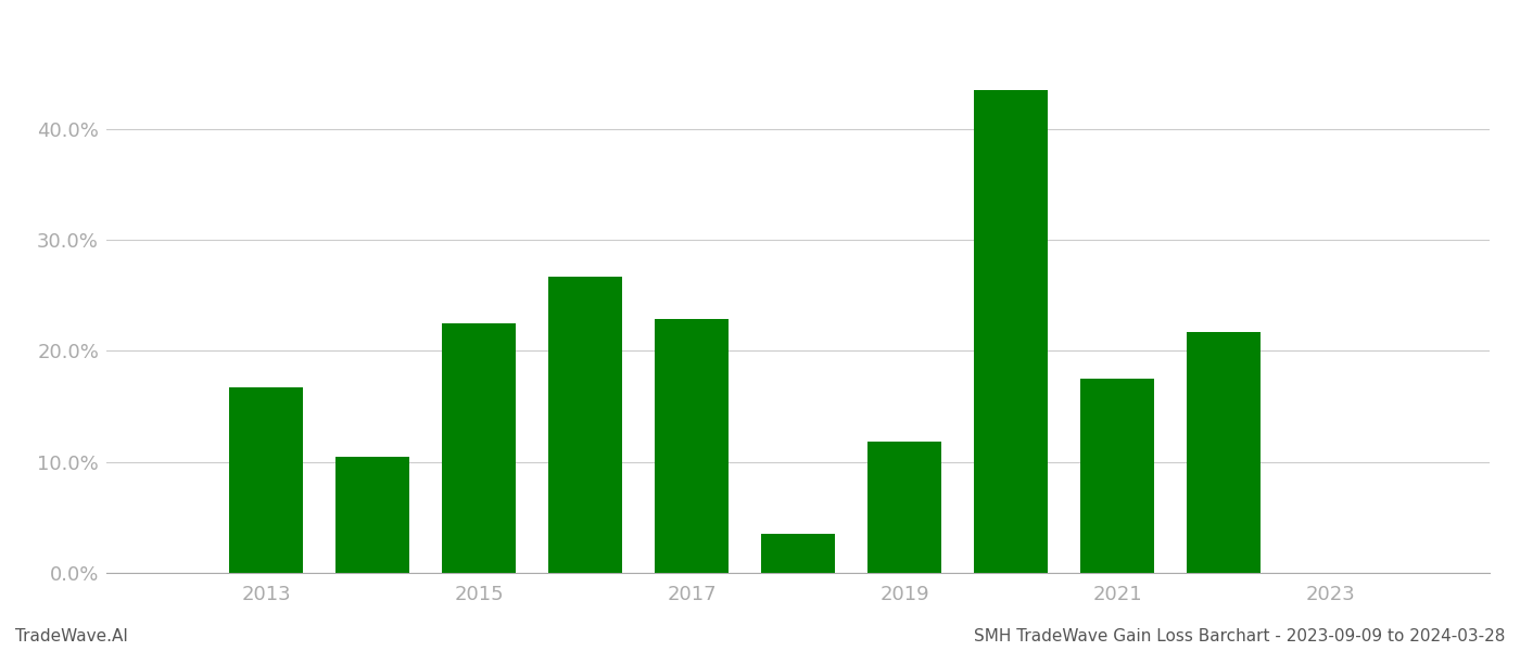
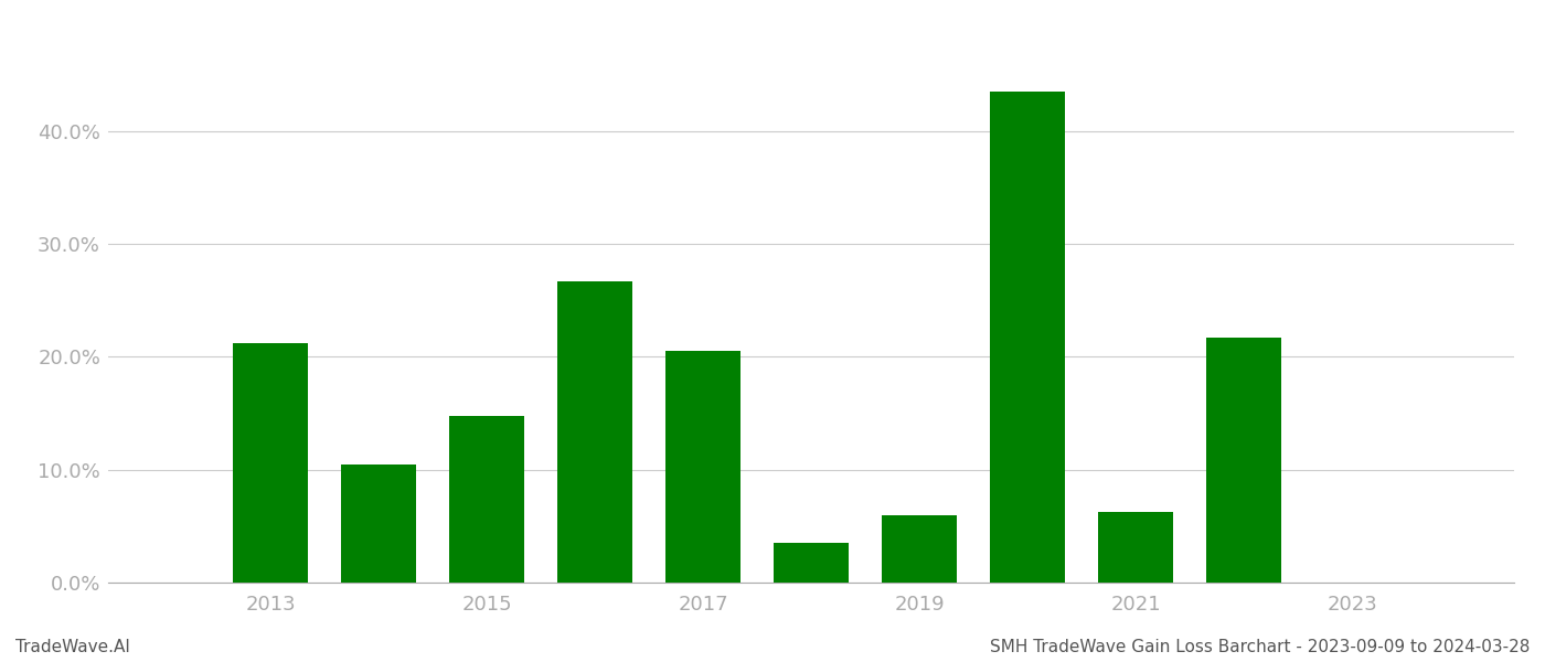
2013: 16.7% -> 21.2%
2015: 22.5% -> 14.8%
2017: 22.9% -> 20.5%
2019: 11.8% -> 6.0%
2021: 17.5% -> 6.3%
